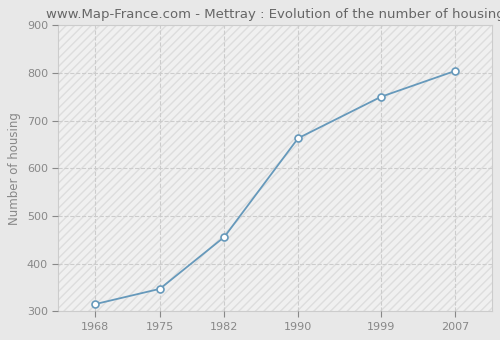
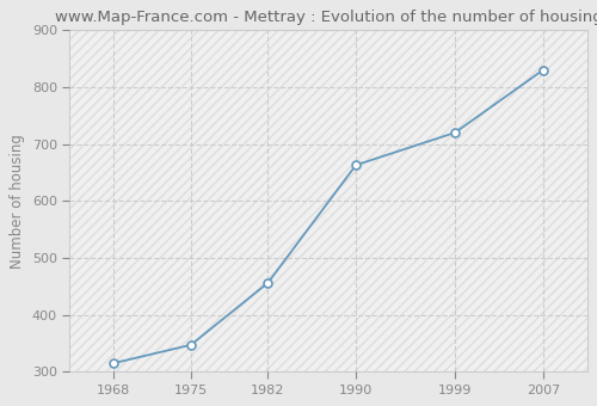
1999: 750 -> 720
2007: 804 -> 830
